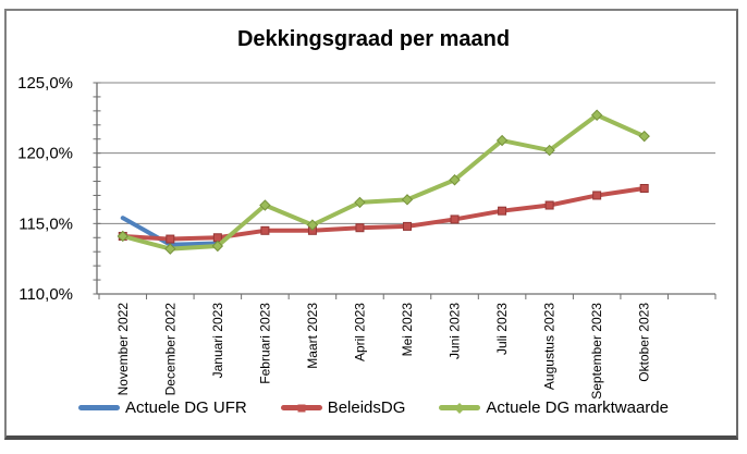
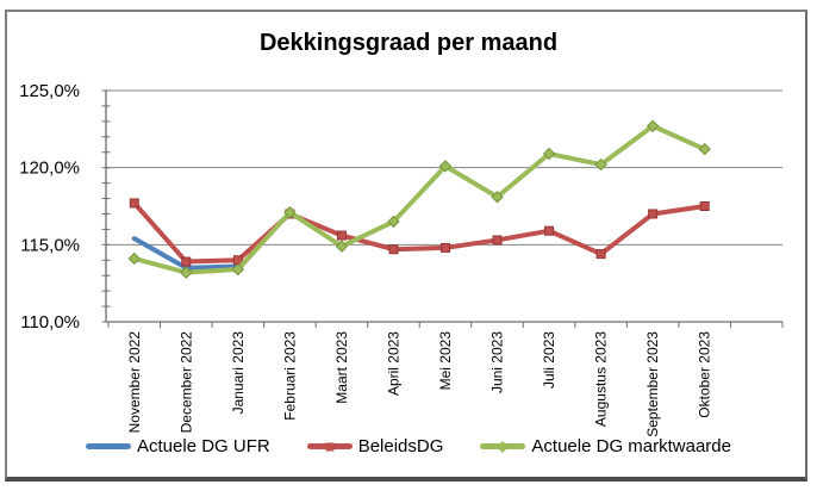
BeleidsDG/November 2022: 114,1% -> 117,7%
BeleidsDG/Februari 2023: 114,5% -> 117,0%
Actuele DG marktwaarde/Februari 2023: 116,3% -> 117,1%
BeleidsDG/Maart 2023: 114,5% -> 115,6%
Actuele DG marktwaarde/Mei 2023: 116,7% -> 120,1%
BeleidsDG/Augustus 2023: 116,3% -> 114,4%
